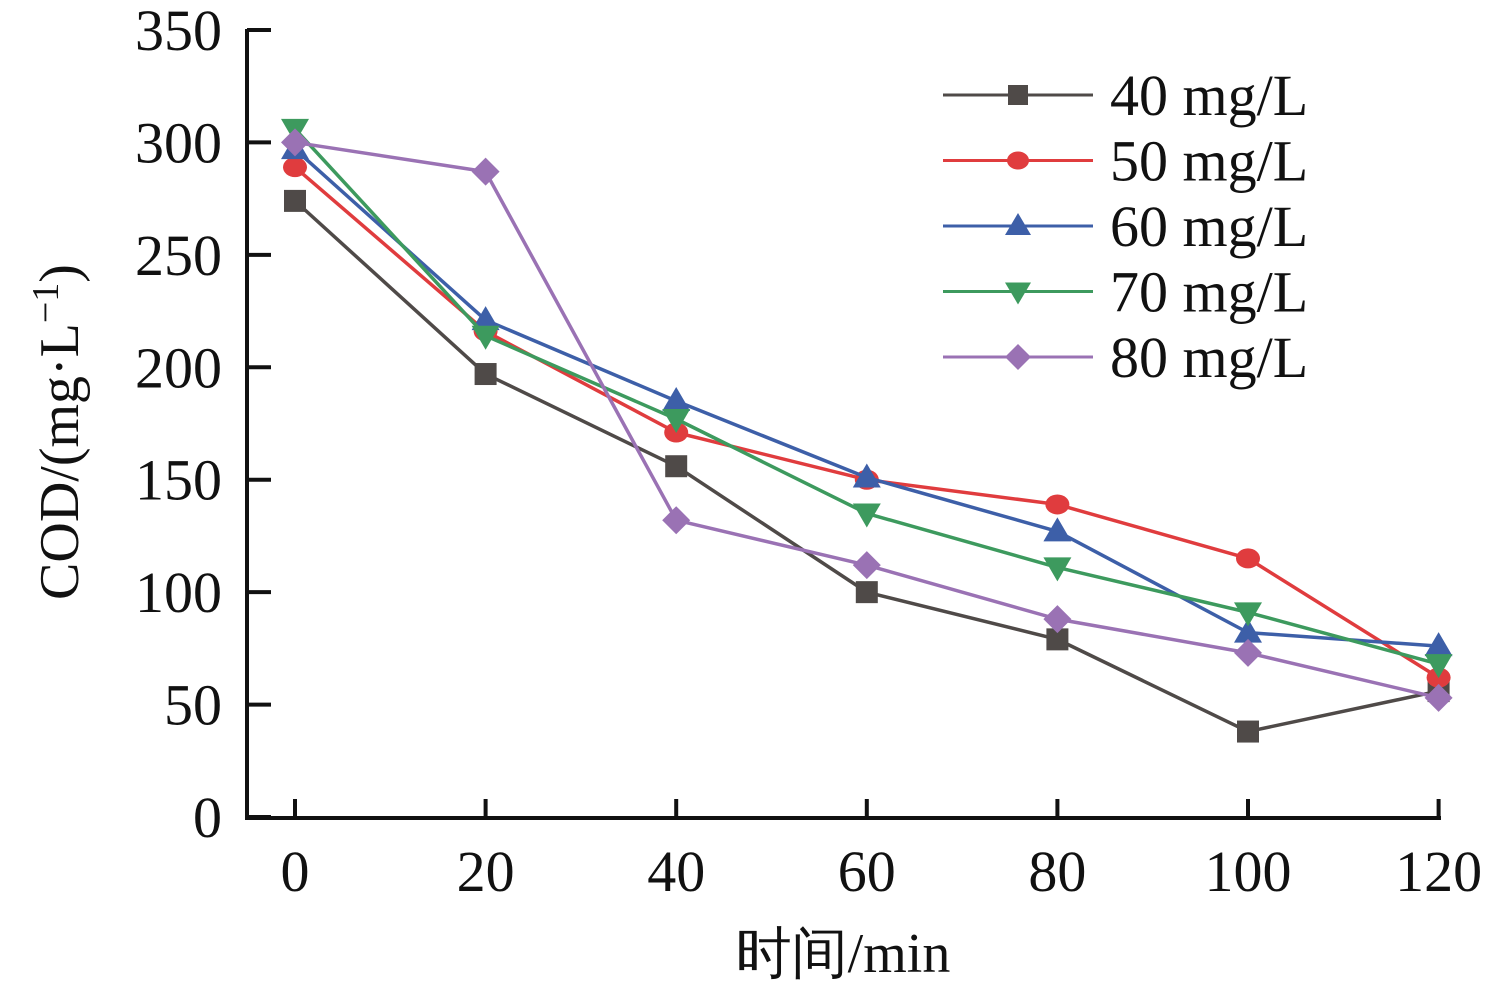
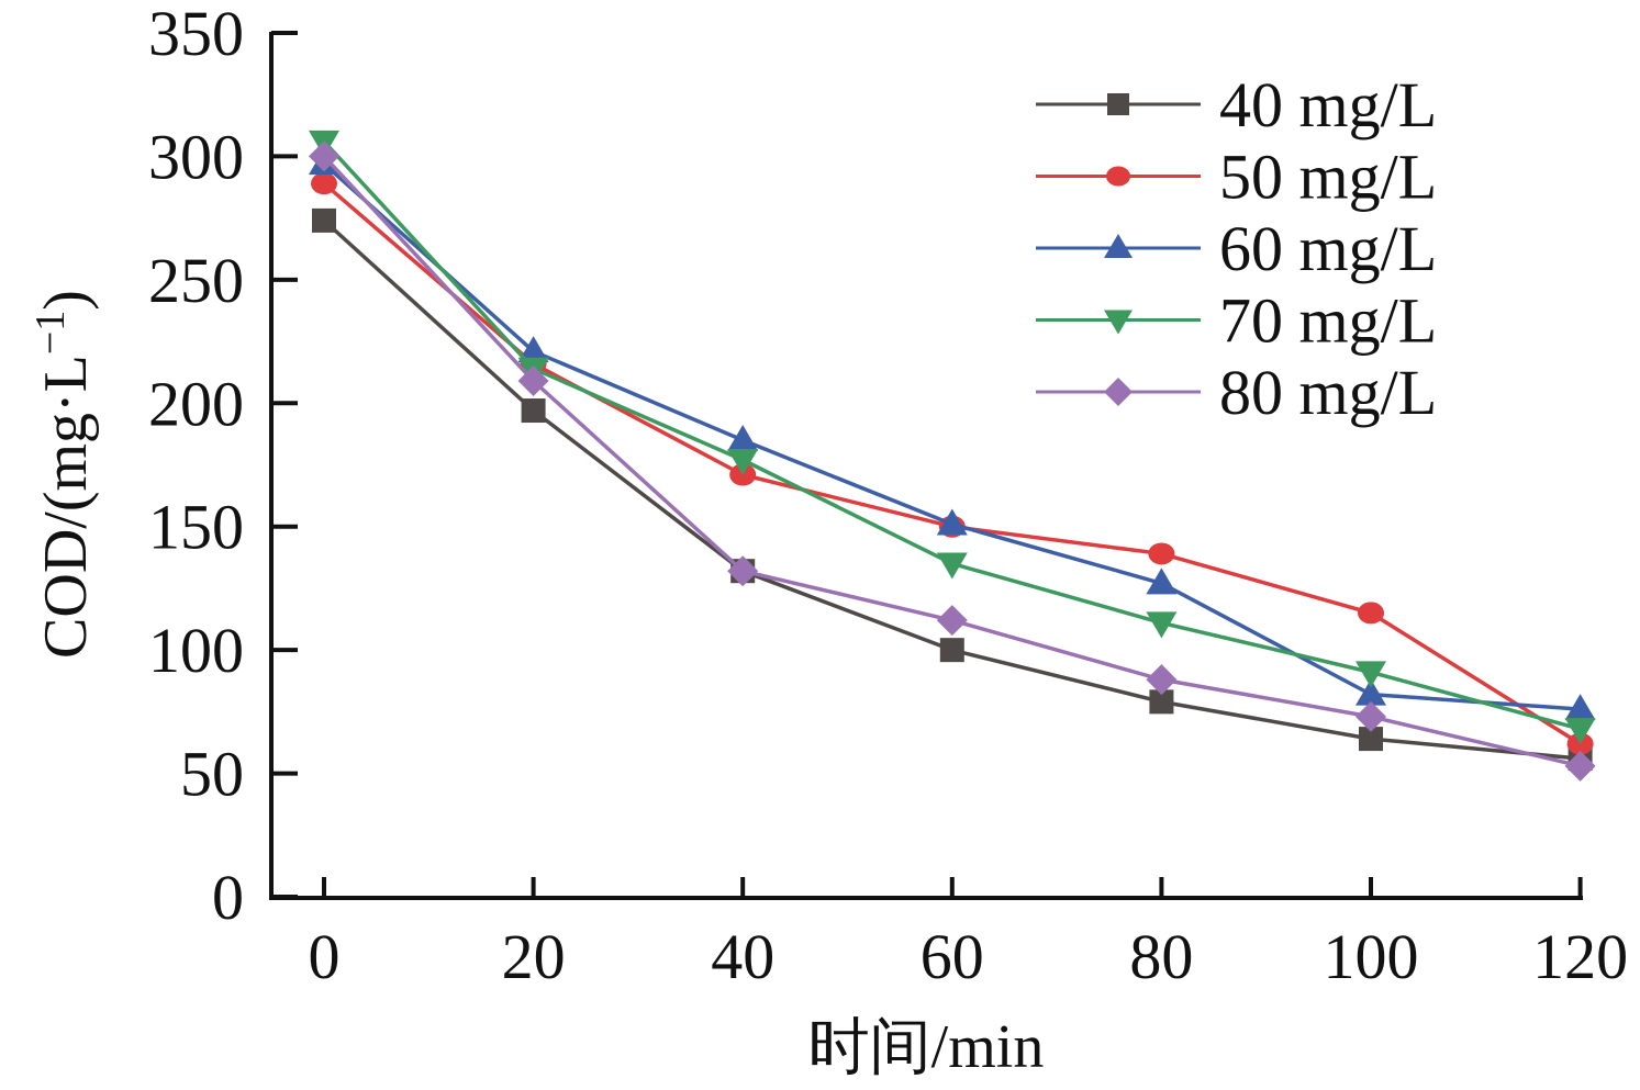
80 mg/L/20: 287 -> 209
40 mg/L/40: 156 -> 132
40 mg/L/100: 38 -> 64
